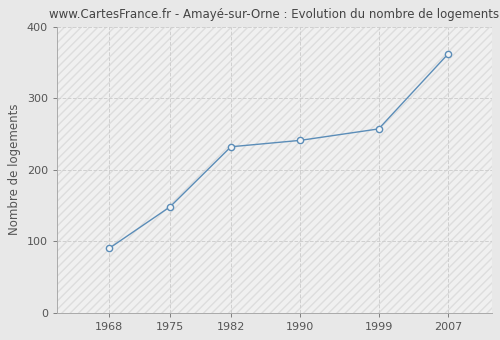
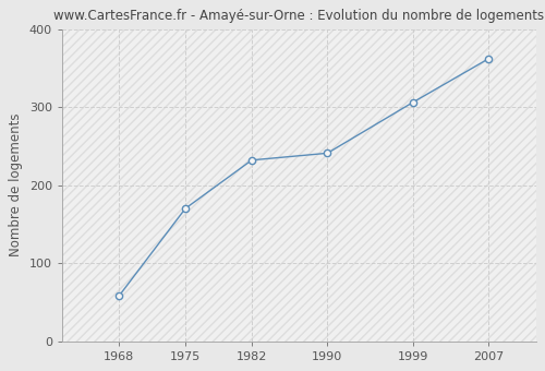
1968: 90 -> 58
1975: 148 -> 170
1999: 257 -> 306
